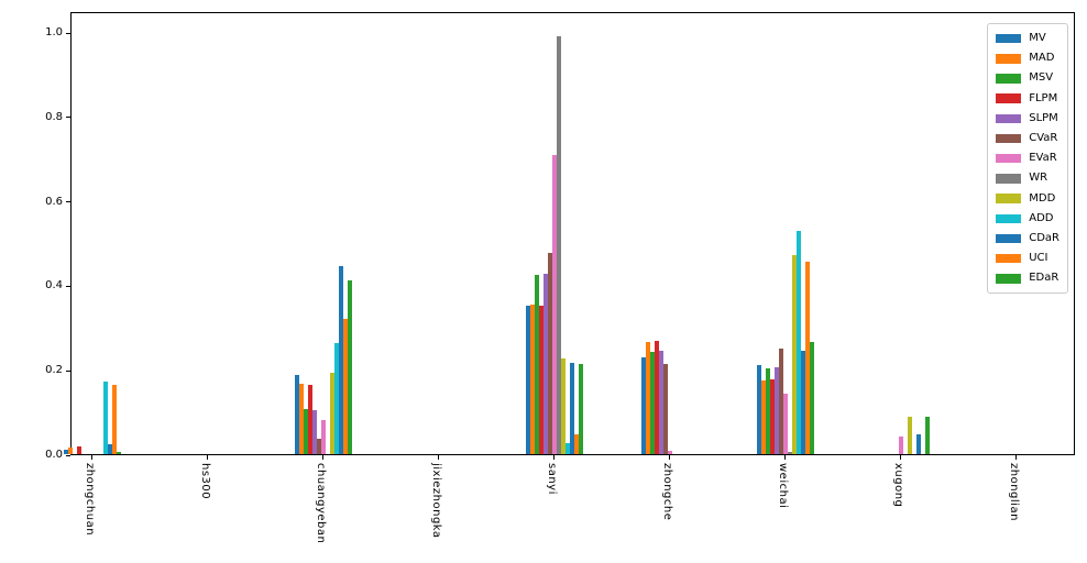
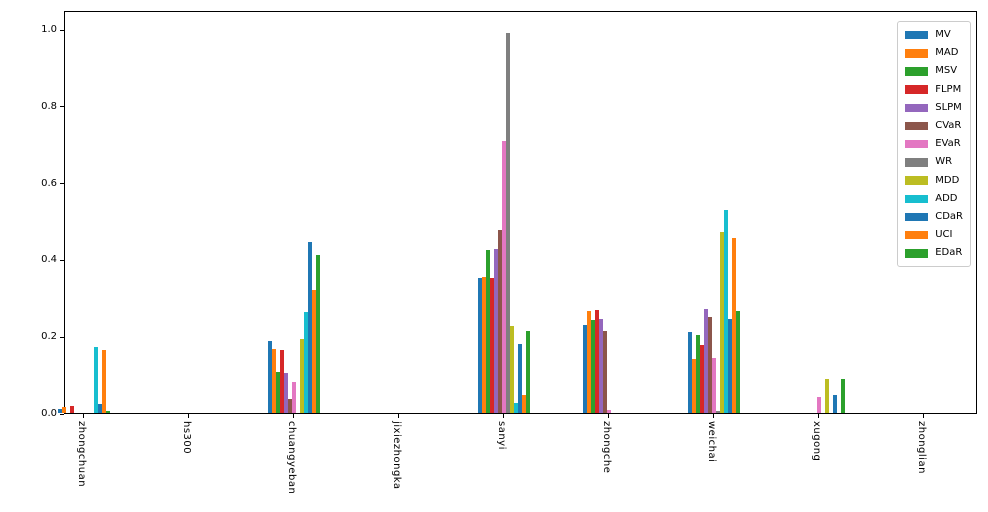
CDaR/sanyi: 0.22 -> 0.18
MAD/weichai: 0.17 -> 0.14
SLPM/weichai: 0.20 -> 0.27
